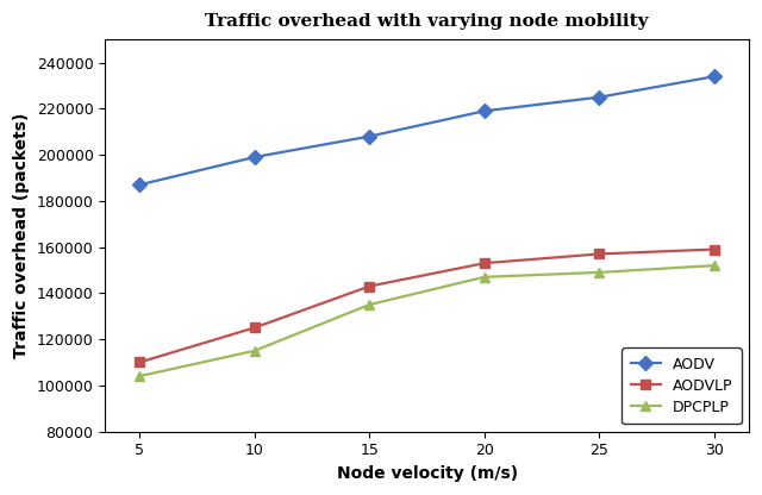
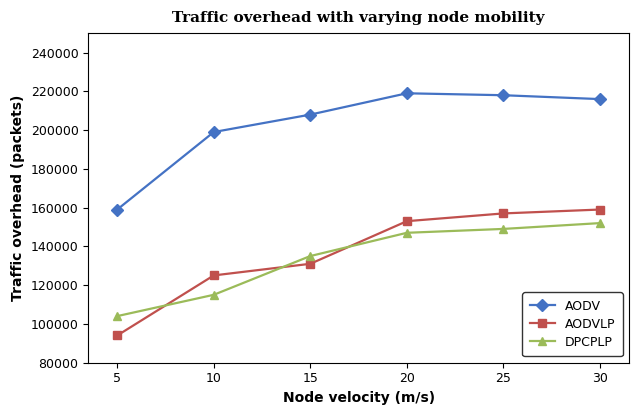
AODV/5: 187000 -> 159000
AODVLP/5: 110000 -> 94000
AODVLP/15: 143000 -> 131000
AODV/25: 225000 -> 218000
AODV/30: 234000 -> 216000
